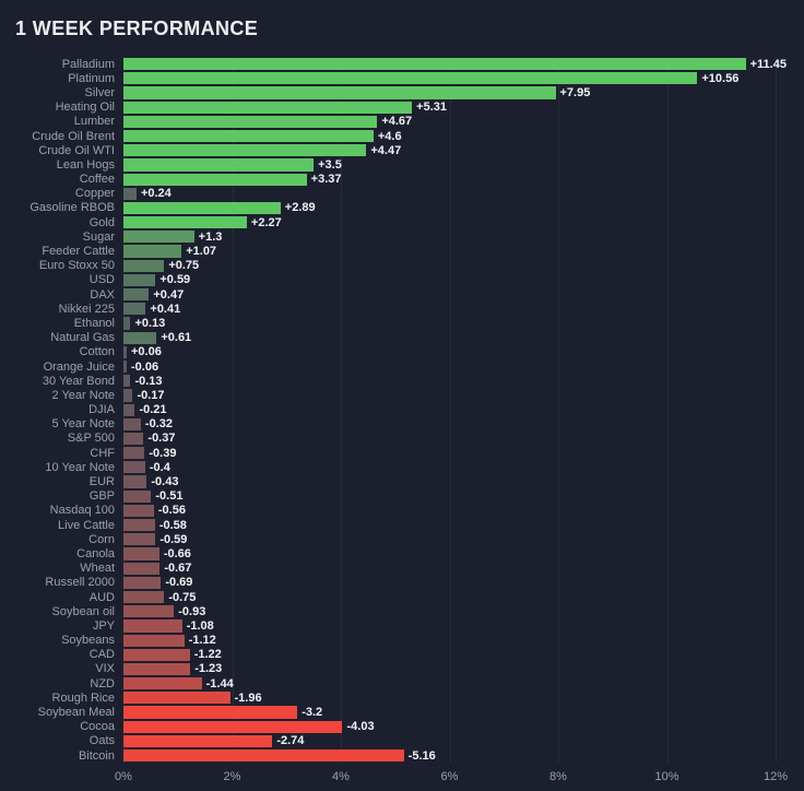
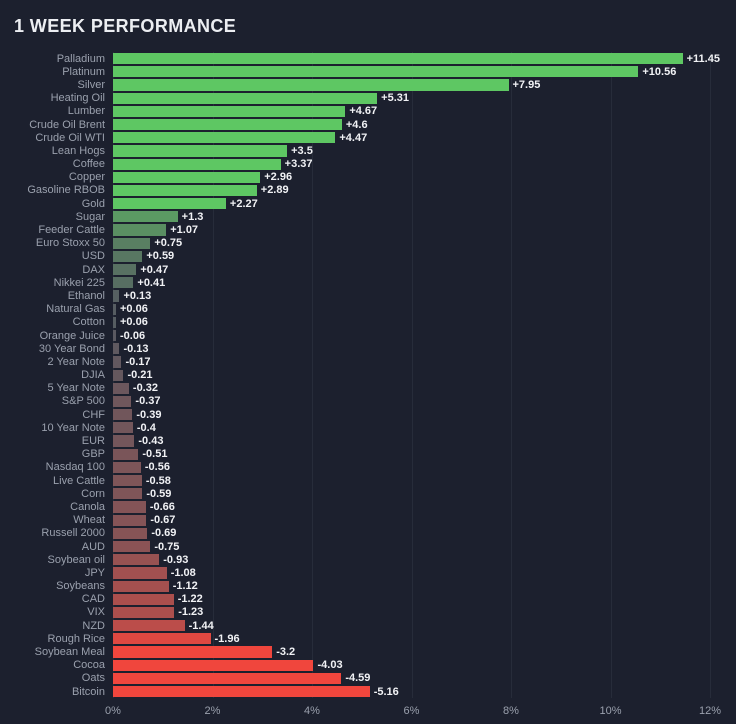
Copper: +0.24 -> +2.96
Natural Gas: +0.61 -> +0.06
Oats: -2.74 -> -4.59
